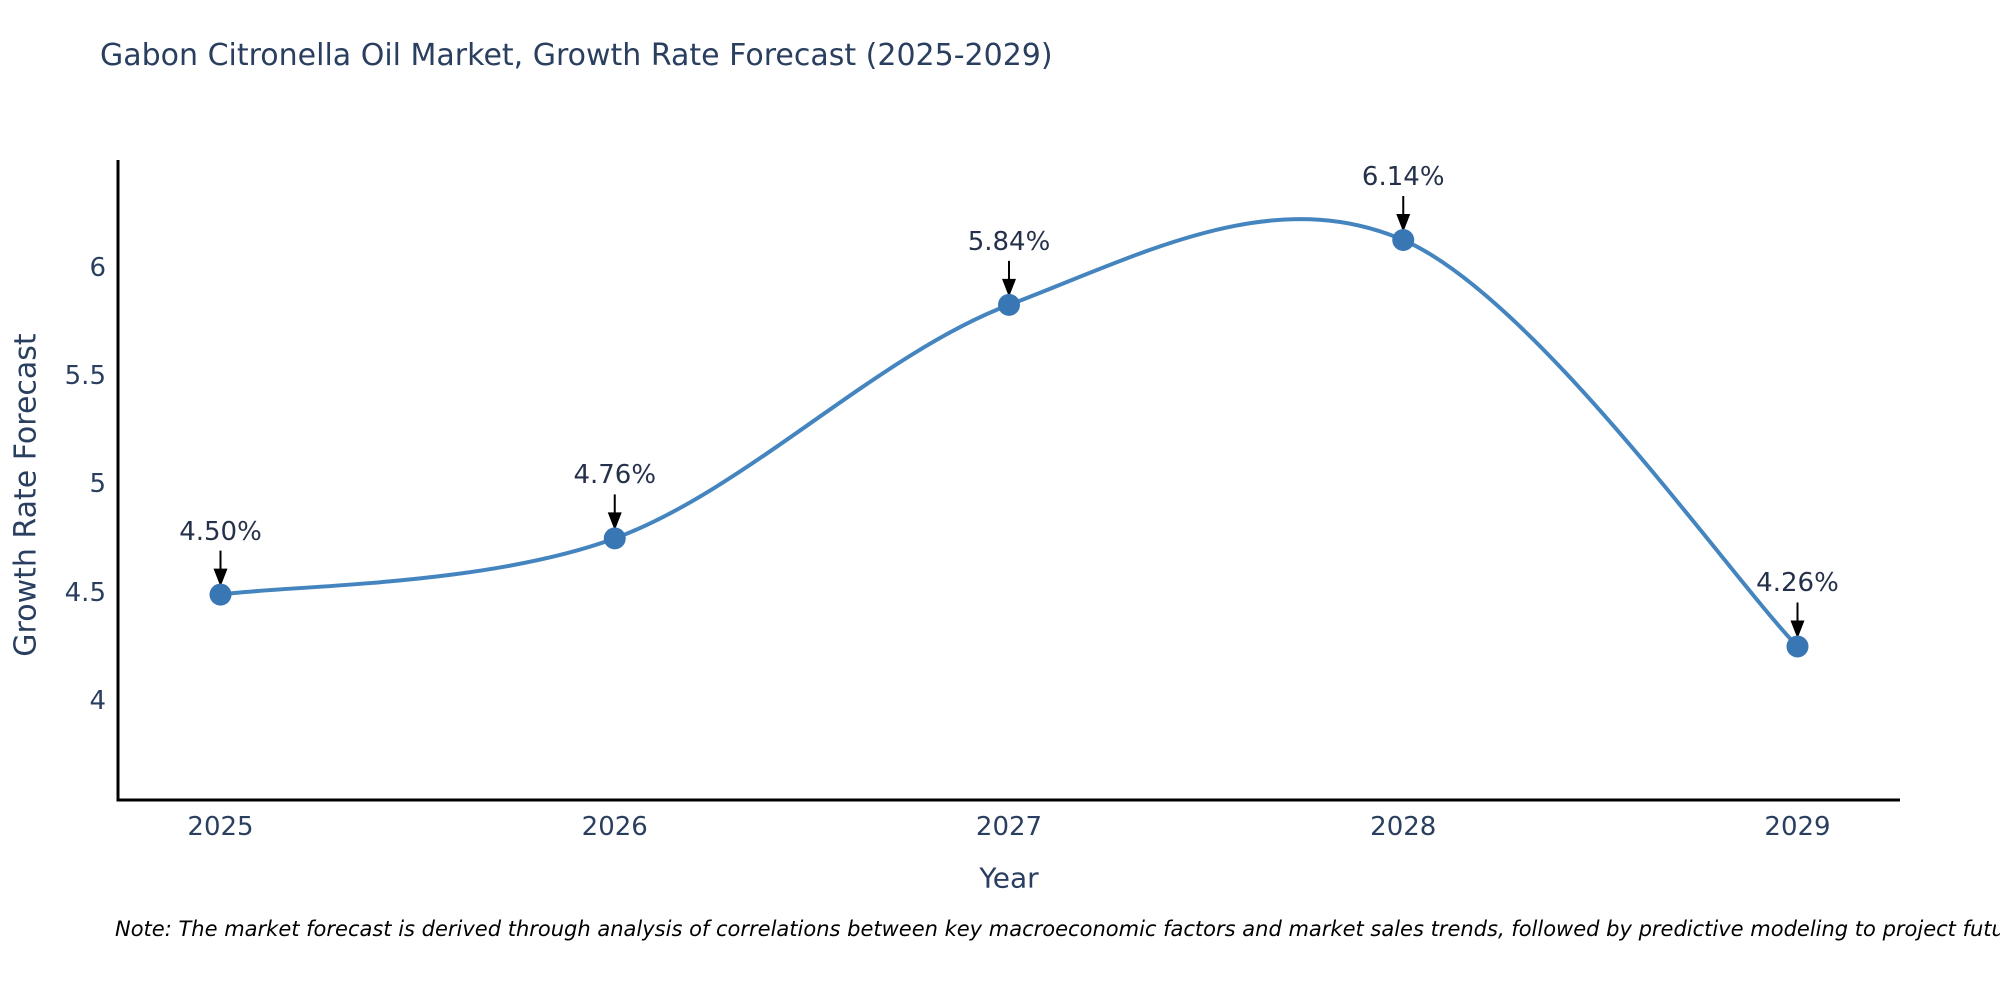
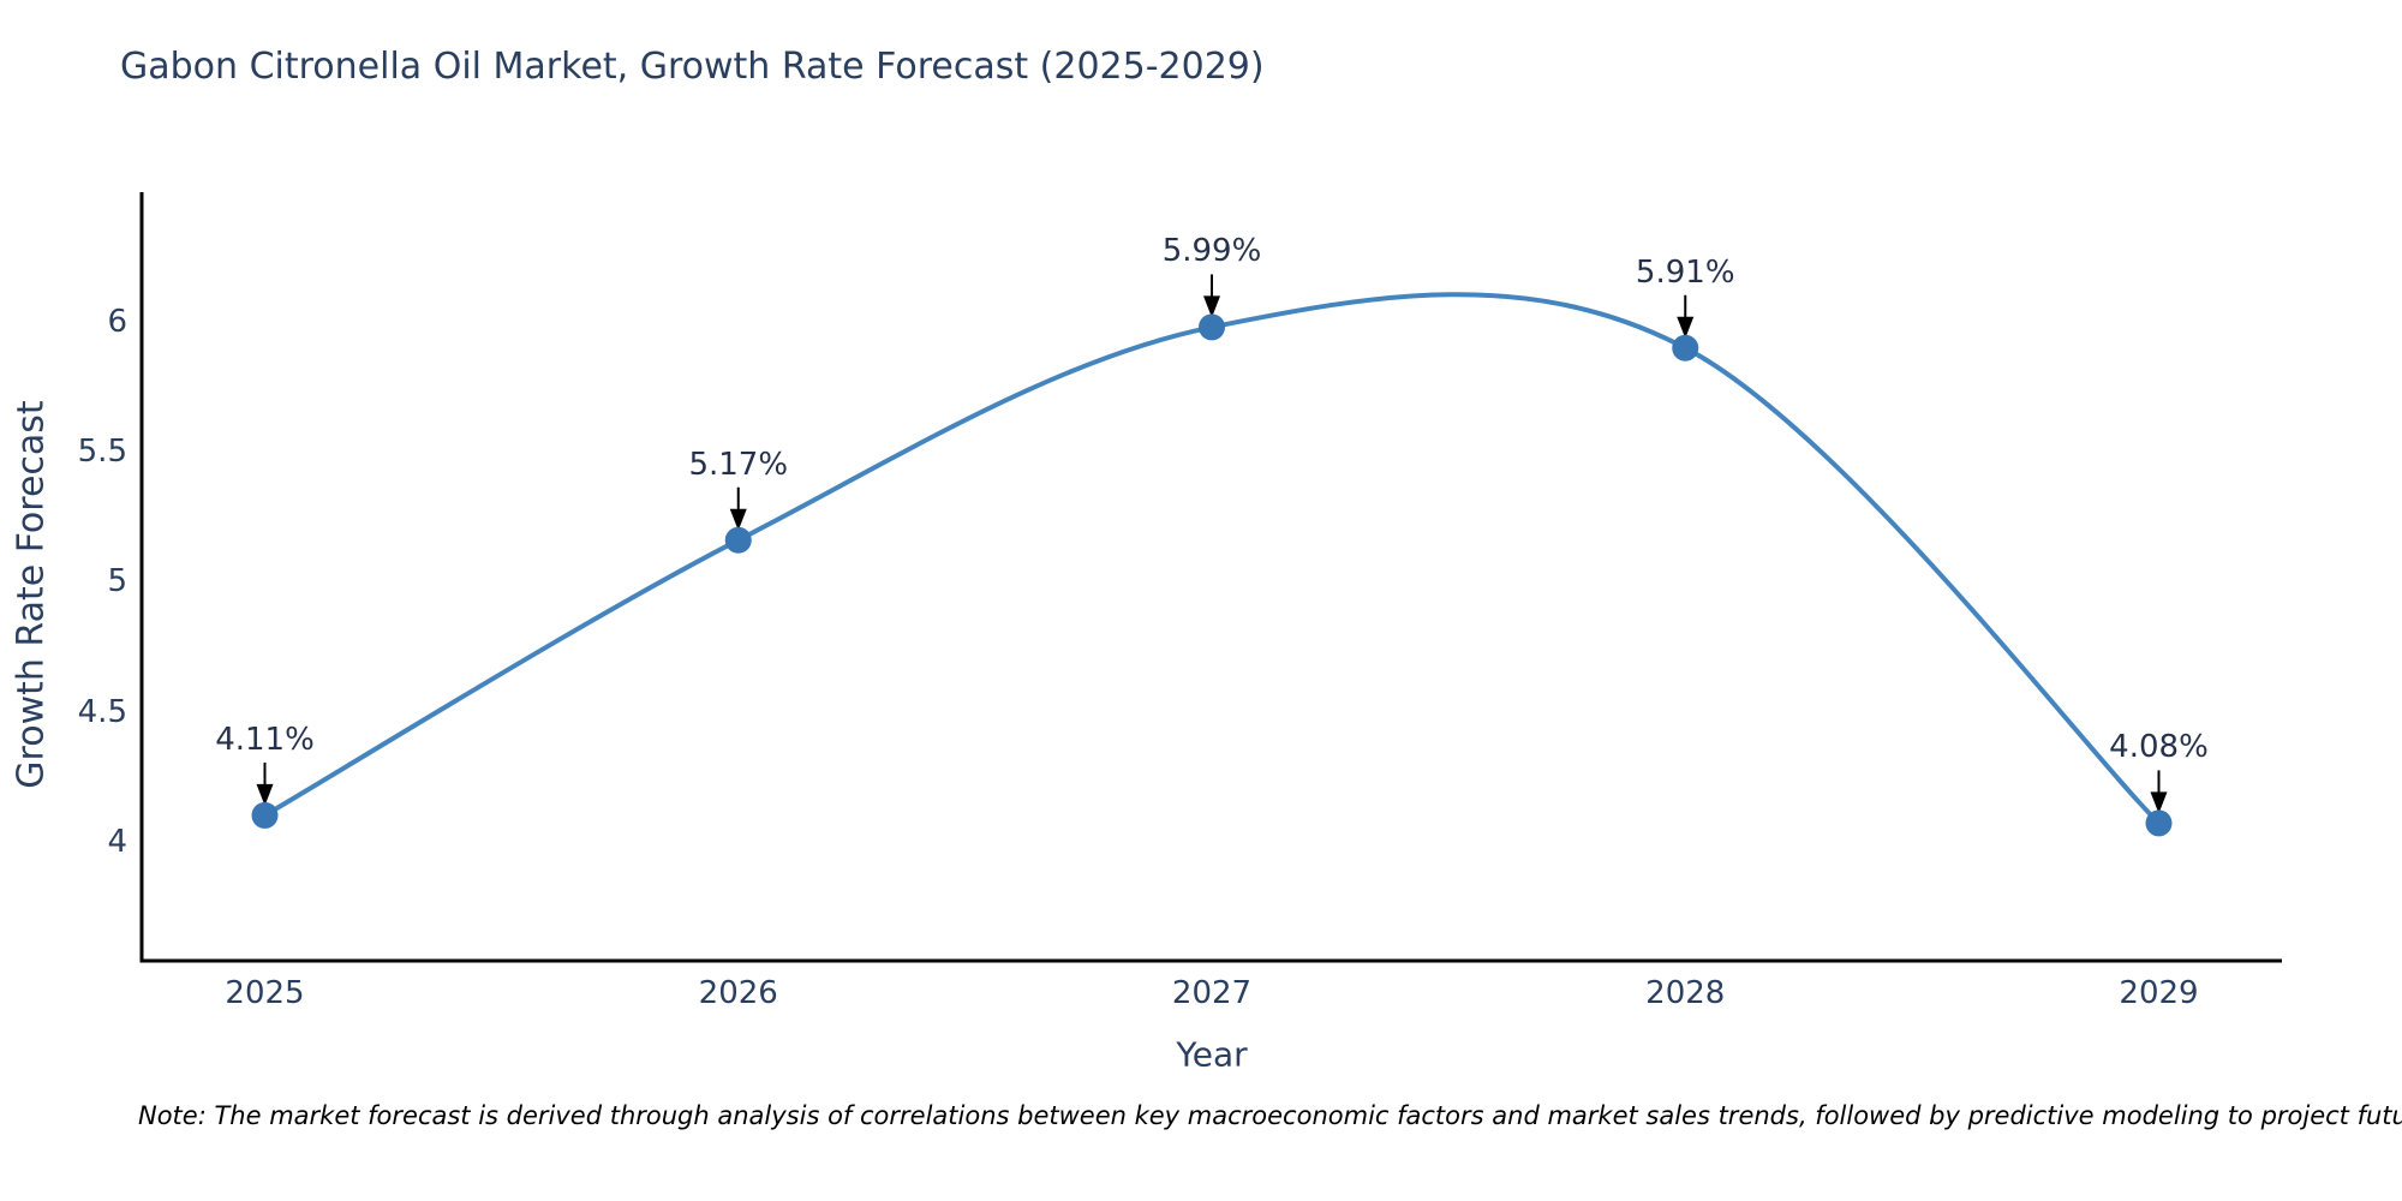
2025: 4.50% -> 4.11%
2026: 4.76% -> 5.17%
2027: 5.84% -> 5.99%
2028: 6.14% -> 5.91%
2029: 4.26% -> 4.08%
